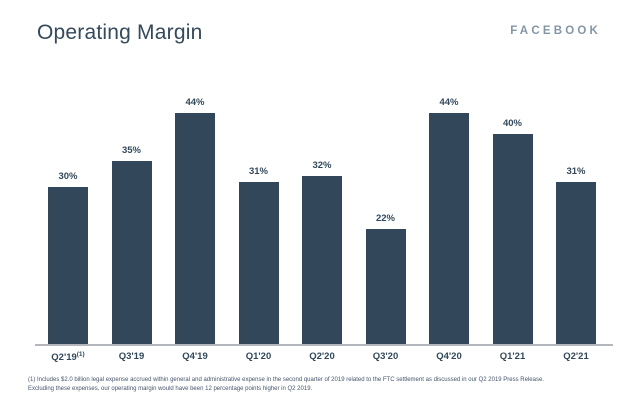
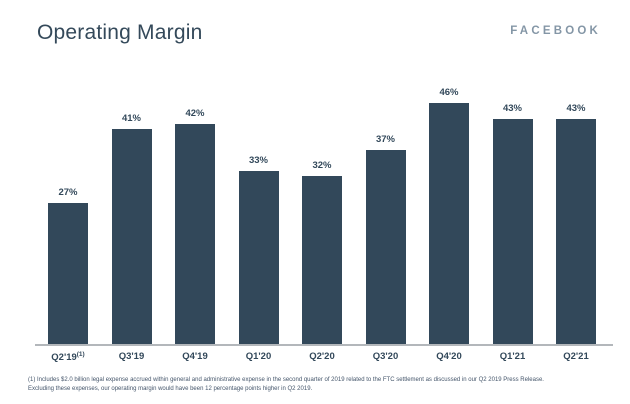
Q2'19: 30% -> 27%
Q3'19: 35% -> 41%
Q4'19: 44% -> 42%
Q1'20: 31% -> 33%
Q3'20: 22% -> 37%
Q4'20: 44% -> 46%
Q1'21: 40% -> 43%
Q2'21: 31% -> 43%
